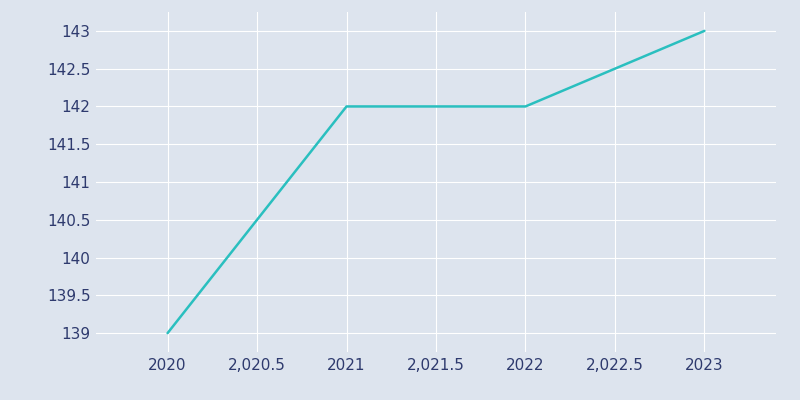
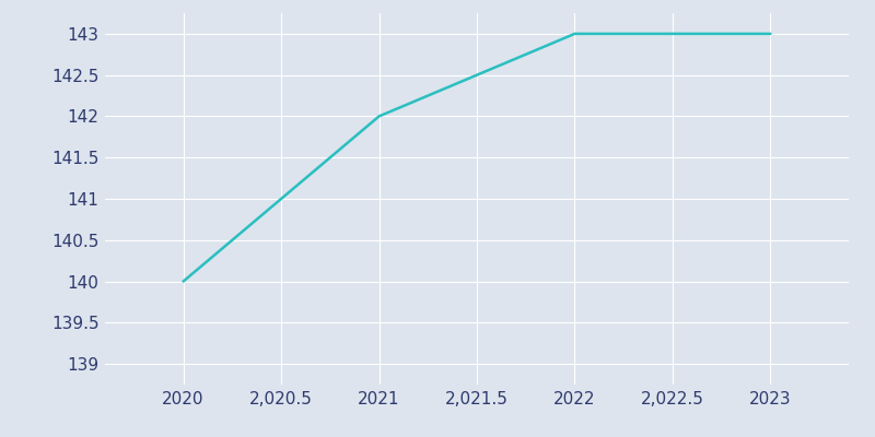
2020: 139 -> 140
2022: 142 -> 143
